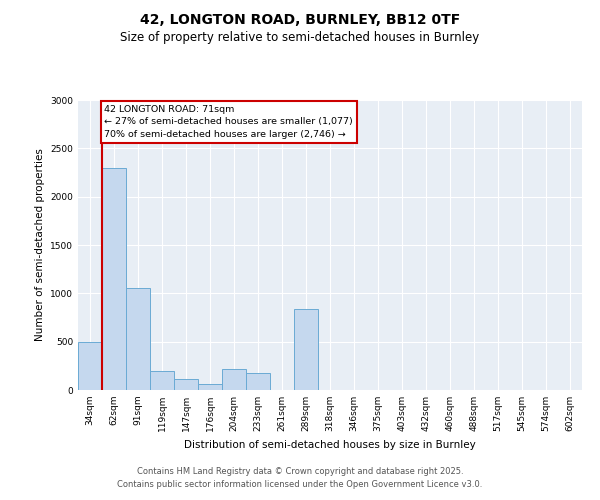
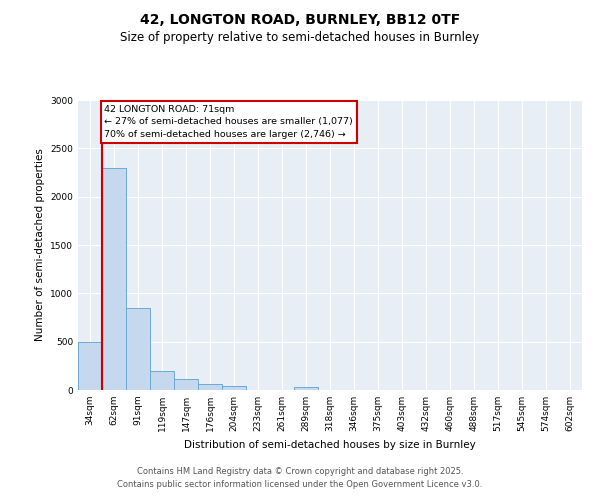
91sqm: 1060 -> 850
204sqm: 220 -> 40
233sqm: 180 -> 0
289sqm: 840 -> 30
